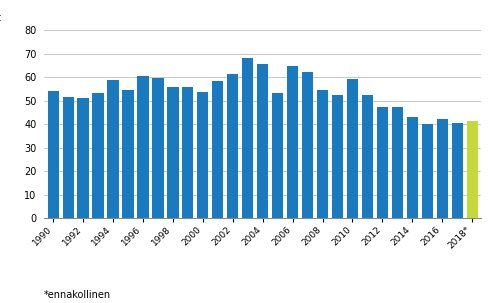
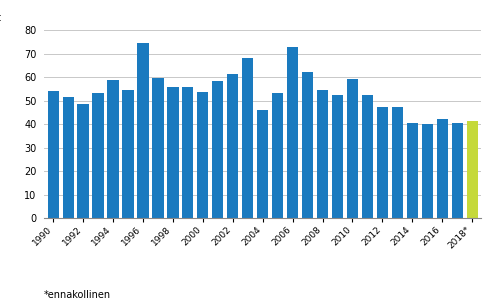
1992: 51.2 -> 48.5
1996: 60.5 -> 74.5
2004: 65.5 -> 46.0
2006: 64.9 -> 73.0
2014: 43.2 -> 40.5
